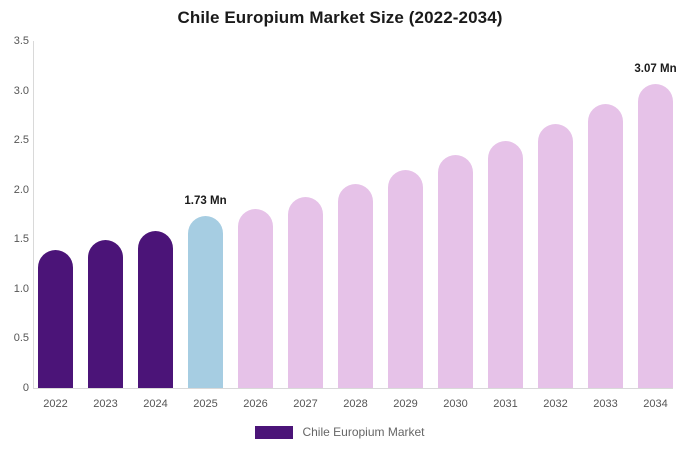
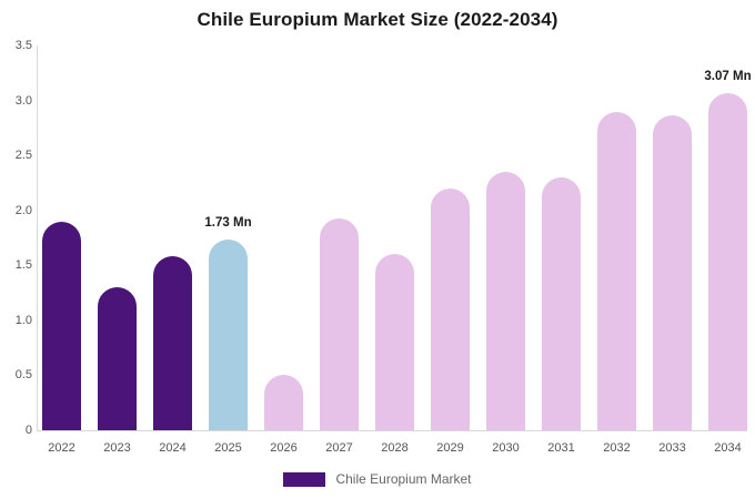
2022: 1.4 -> 1.9
2023: 1.5 -> 1.3
2026: 1.8 -> 0.5
2028: 2.1 -> 1.6
2031: 2.5 -> 2.3
2032: 2.7 -> 2.9
